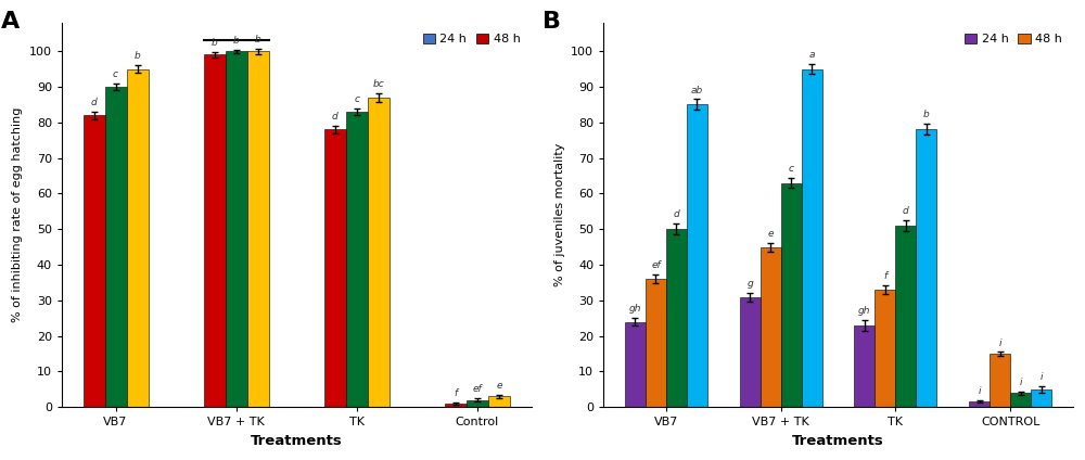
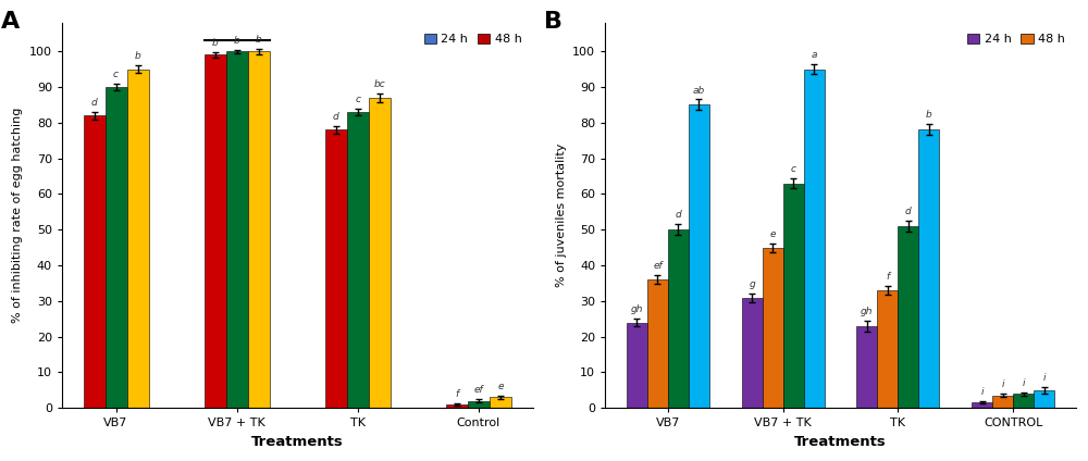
48 h/CONTROL: 15.0 -> 3.5
